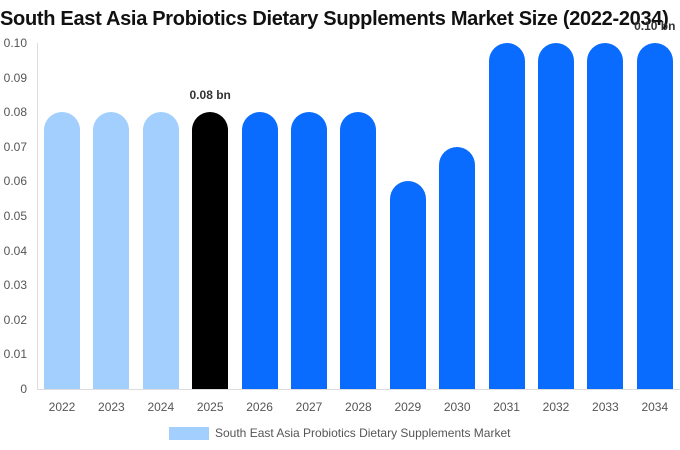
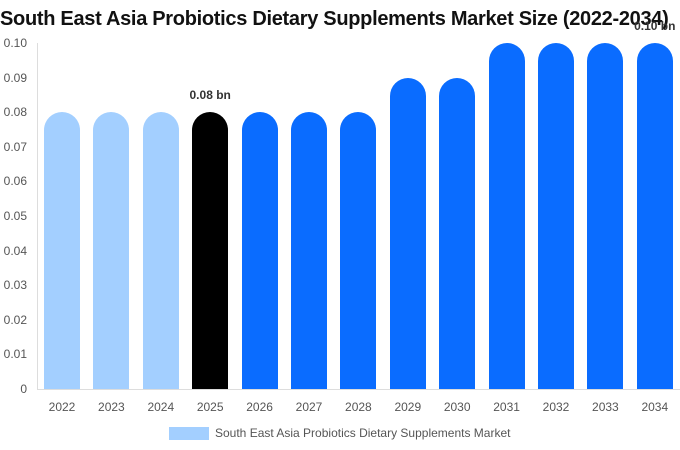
2029: 0.06 -> 0.09
2030: 0.07 -> 0.09
